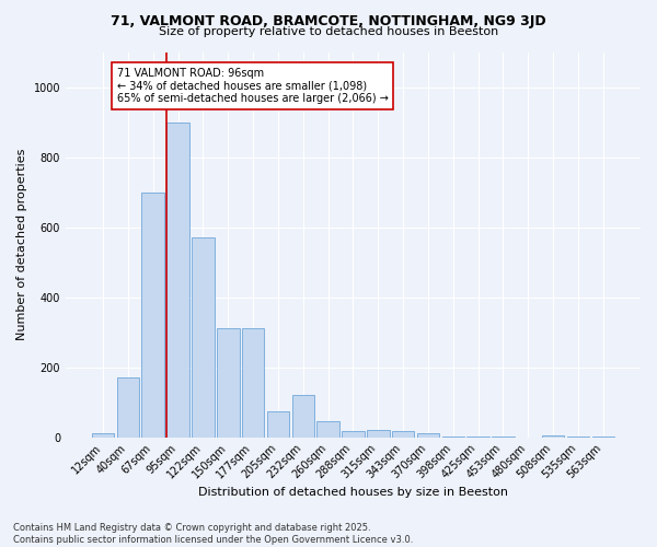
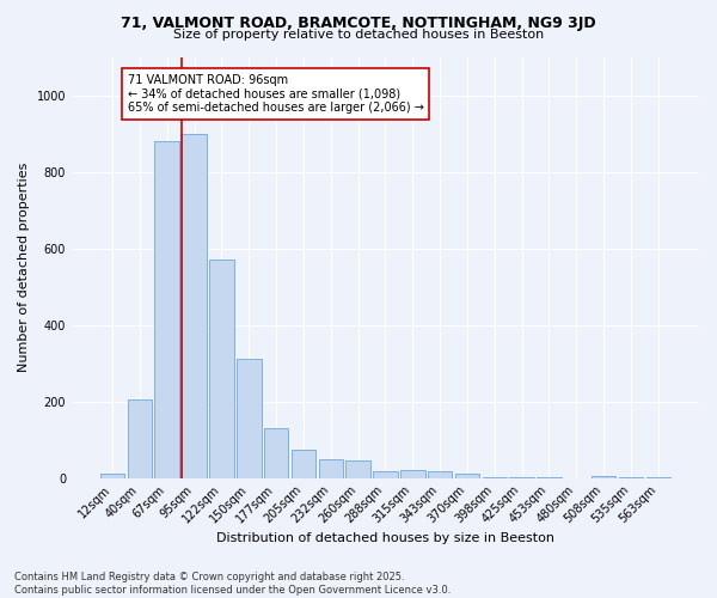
40sqm: 170 -> 205
67sqm: 700 -> 880
177sqm: 310 -> 130
232sqm: 120 -> 48
